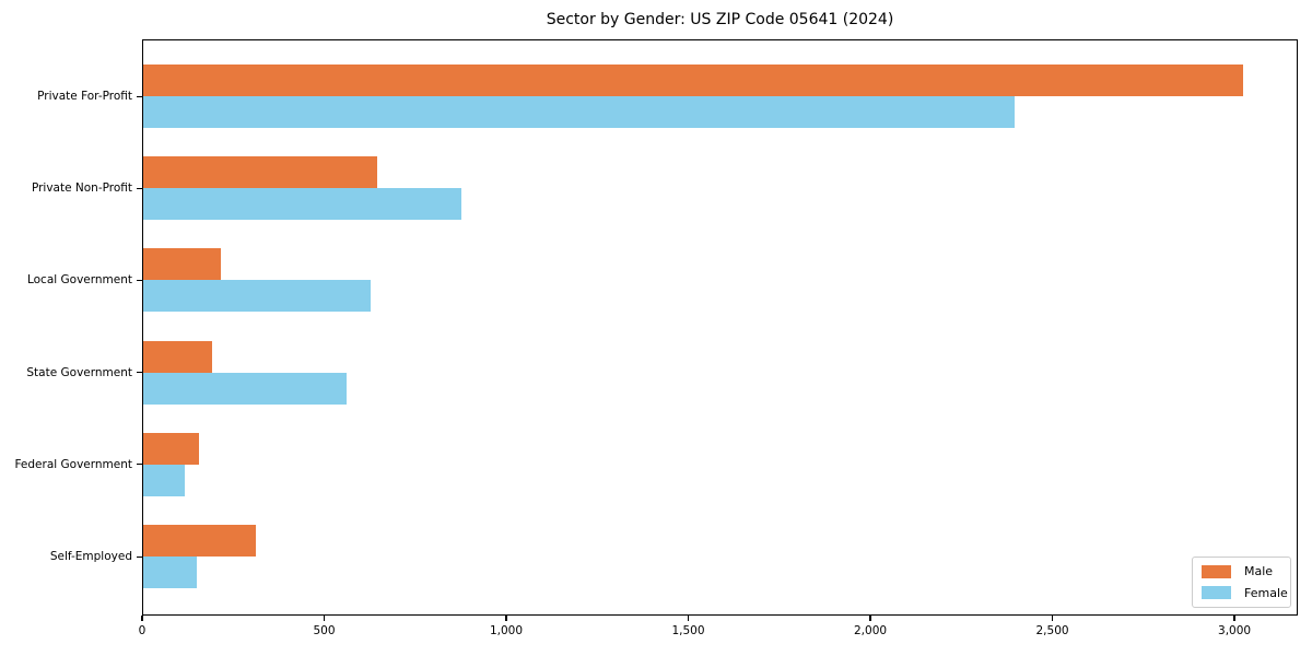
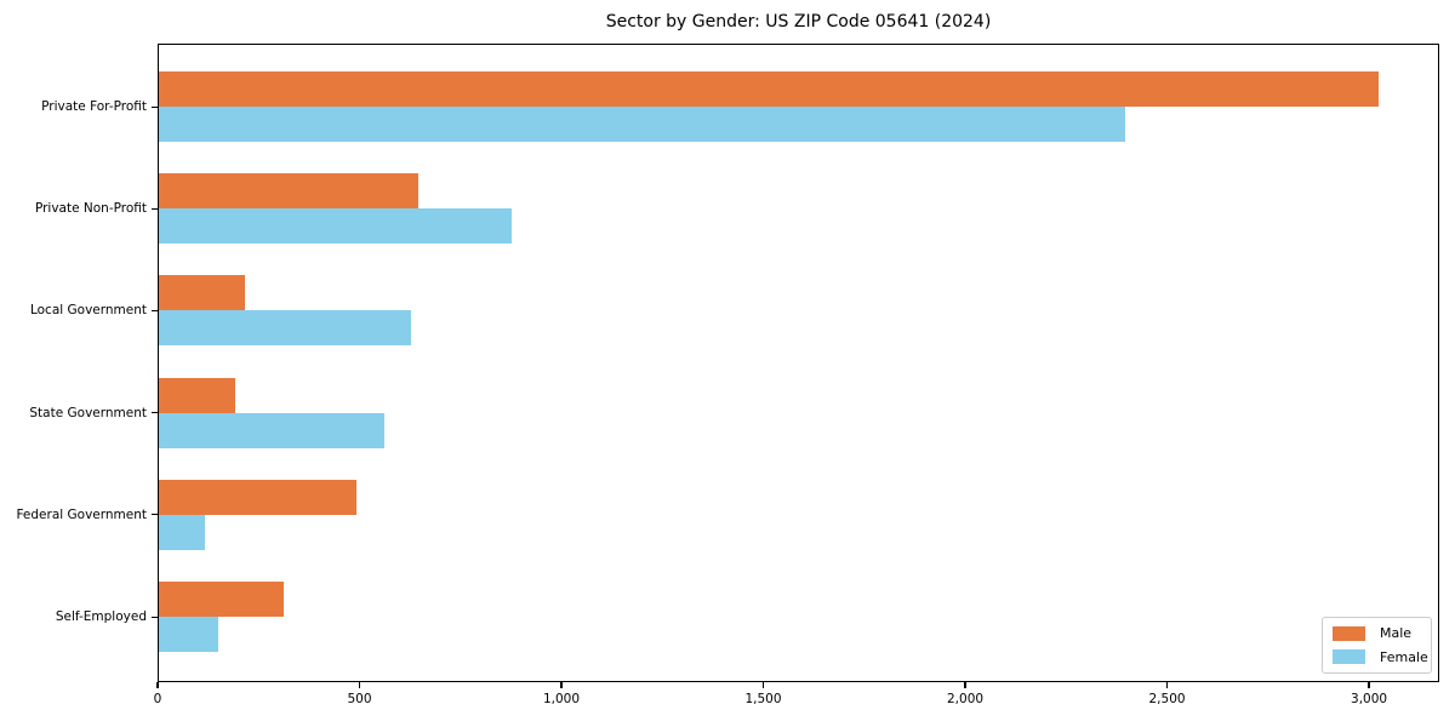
Male/Federal Government: 150 -> 490
